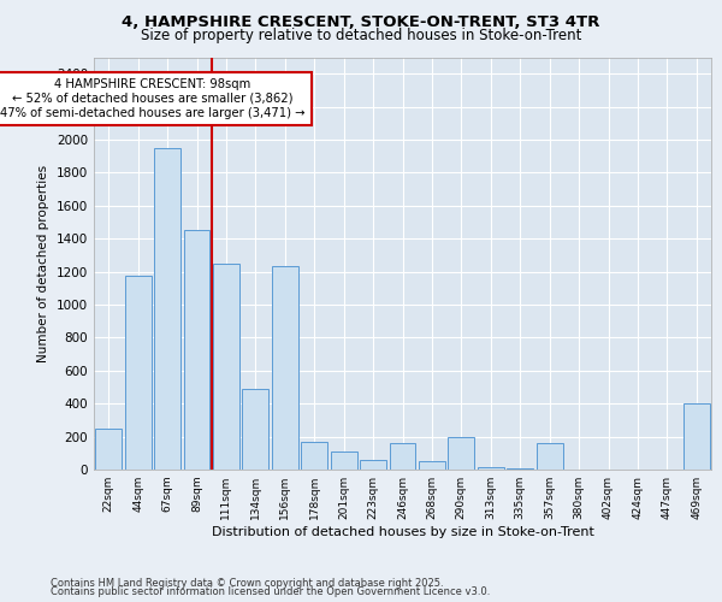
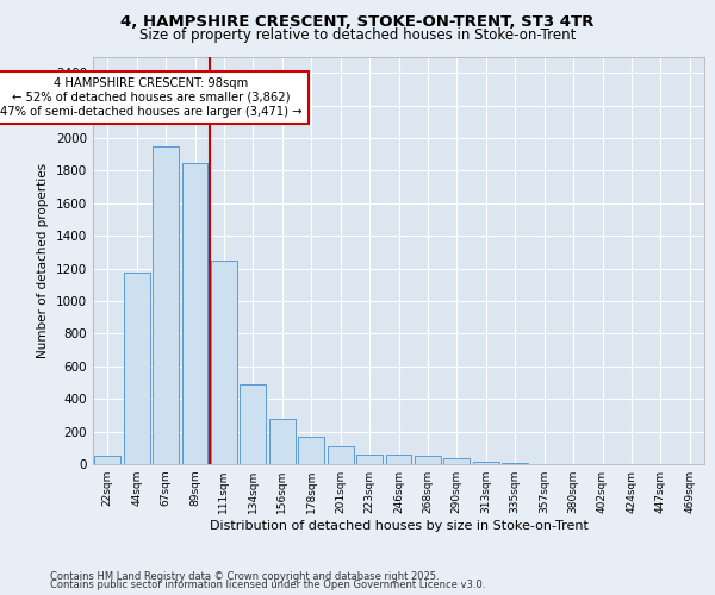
22sqm: 250 -> 50
89sqm: 1450 -> 1850
156sqm: 1230 -> 280
246sqm: 160 -> 60
290sqm: 200 -> 40
357sqm: 160 -> 0
469sqm: 400 -> 0
